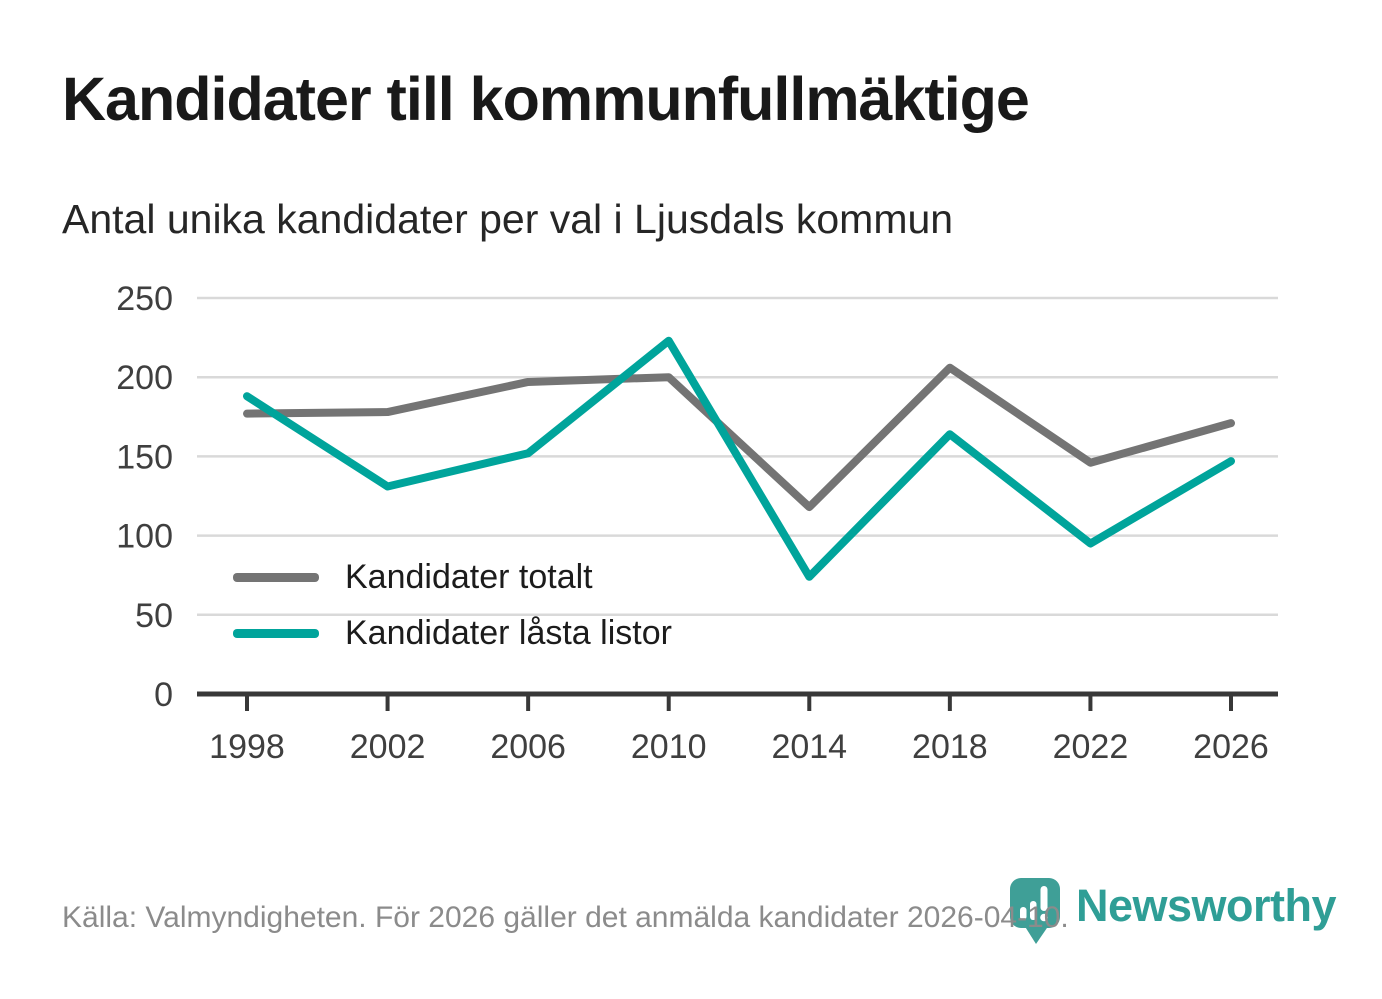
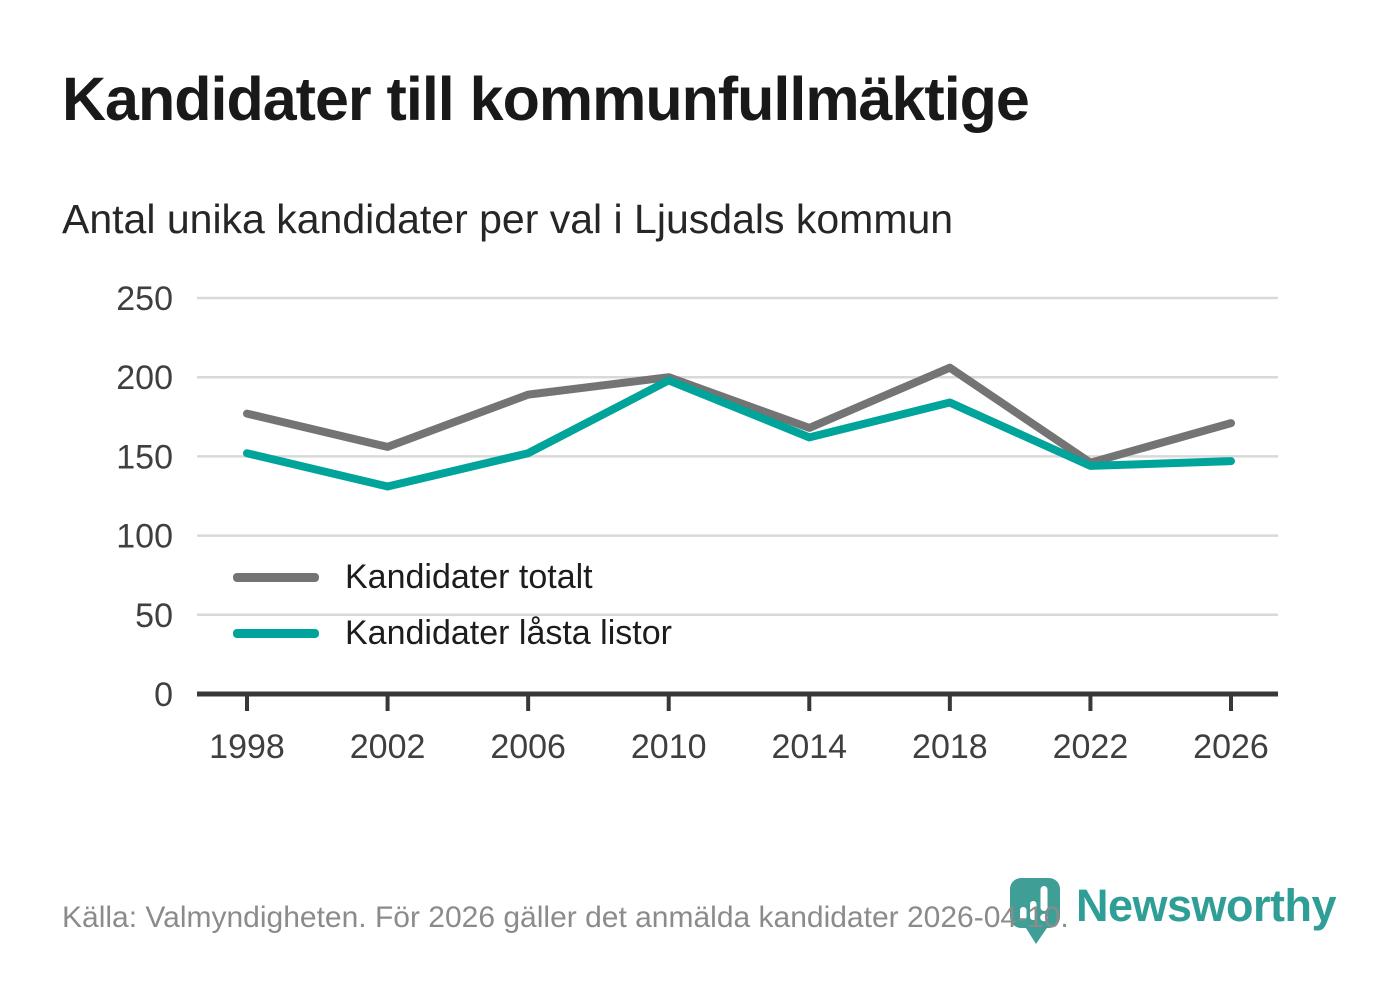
Kandidater låsta listor/1998: 188 -> 152
Kandidater totalt/2002: 178 -> 156
Kandidater totalt/2006: 197 -> 189
Kandidater låsta listor/2010: 223 -> 198
Kandidater totalt/2014: 118 -> 168
Kandidater låsta listor/2014: 74 -> 162
Kandidater låsta listor/2018: 164 -> 184
Kandidater låsta listor/2022: 95 -> 144
